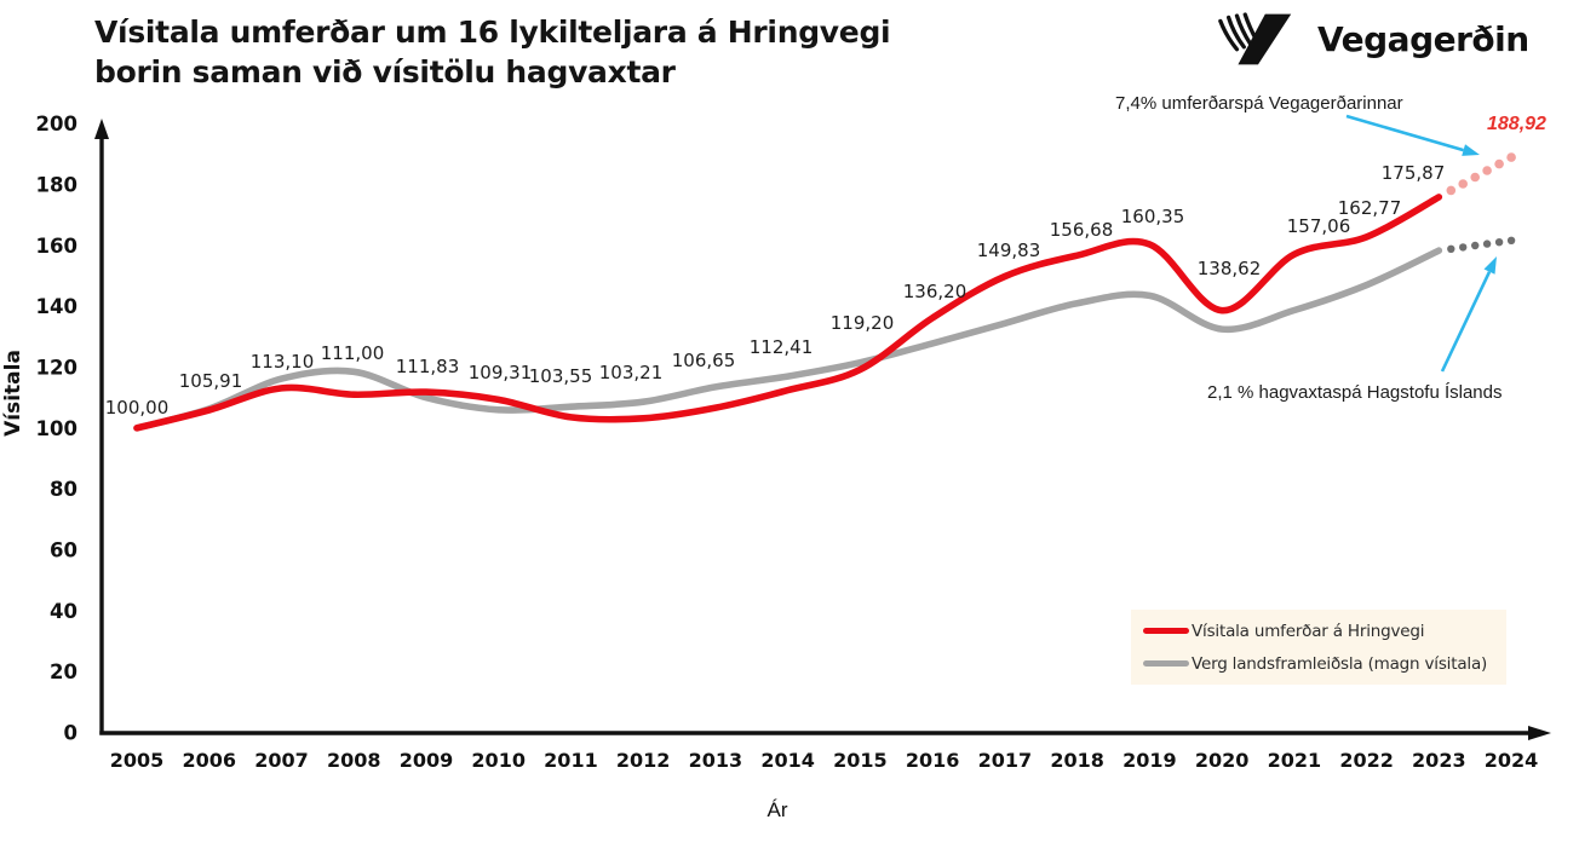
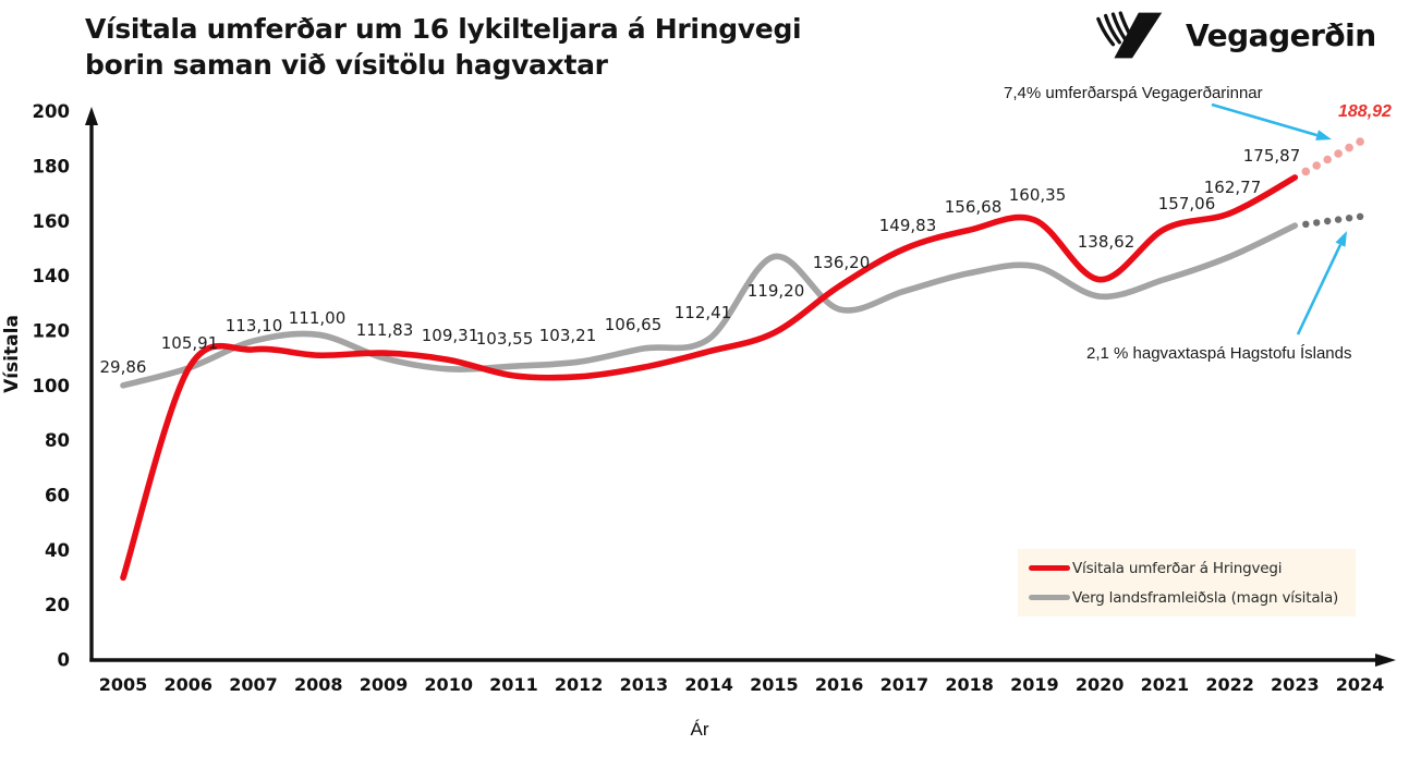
Vísitala umferðar á Hringvegi/2005: 100,00 -> 29,86
Verg landsframleiðsla (magn vísitala)/2015: 122 -> 147
